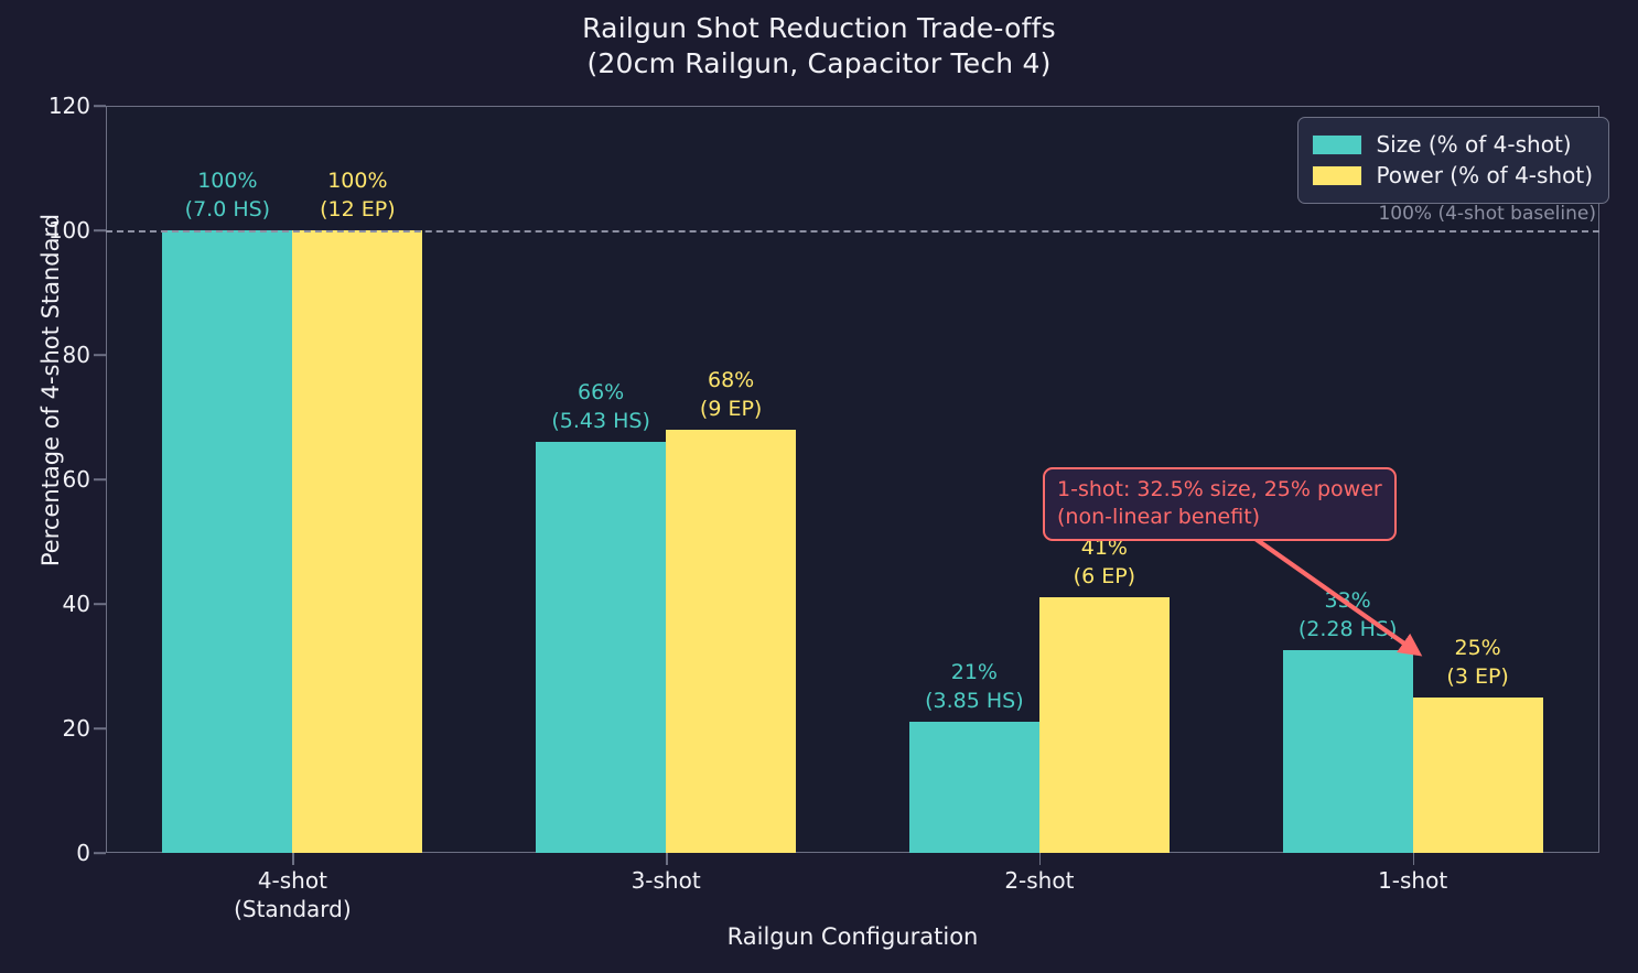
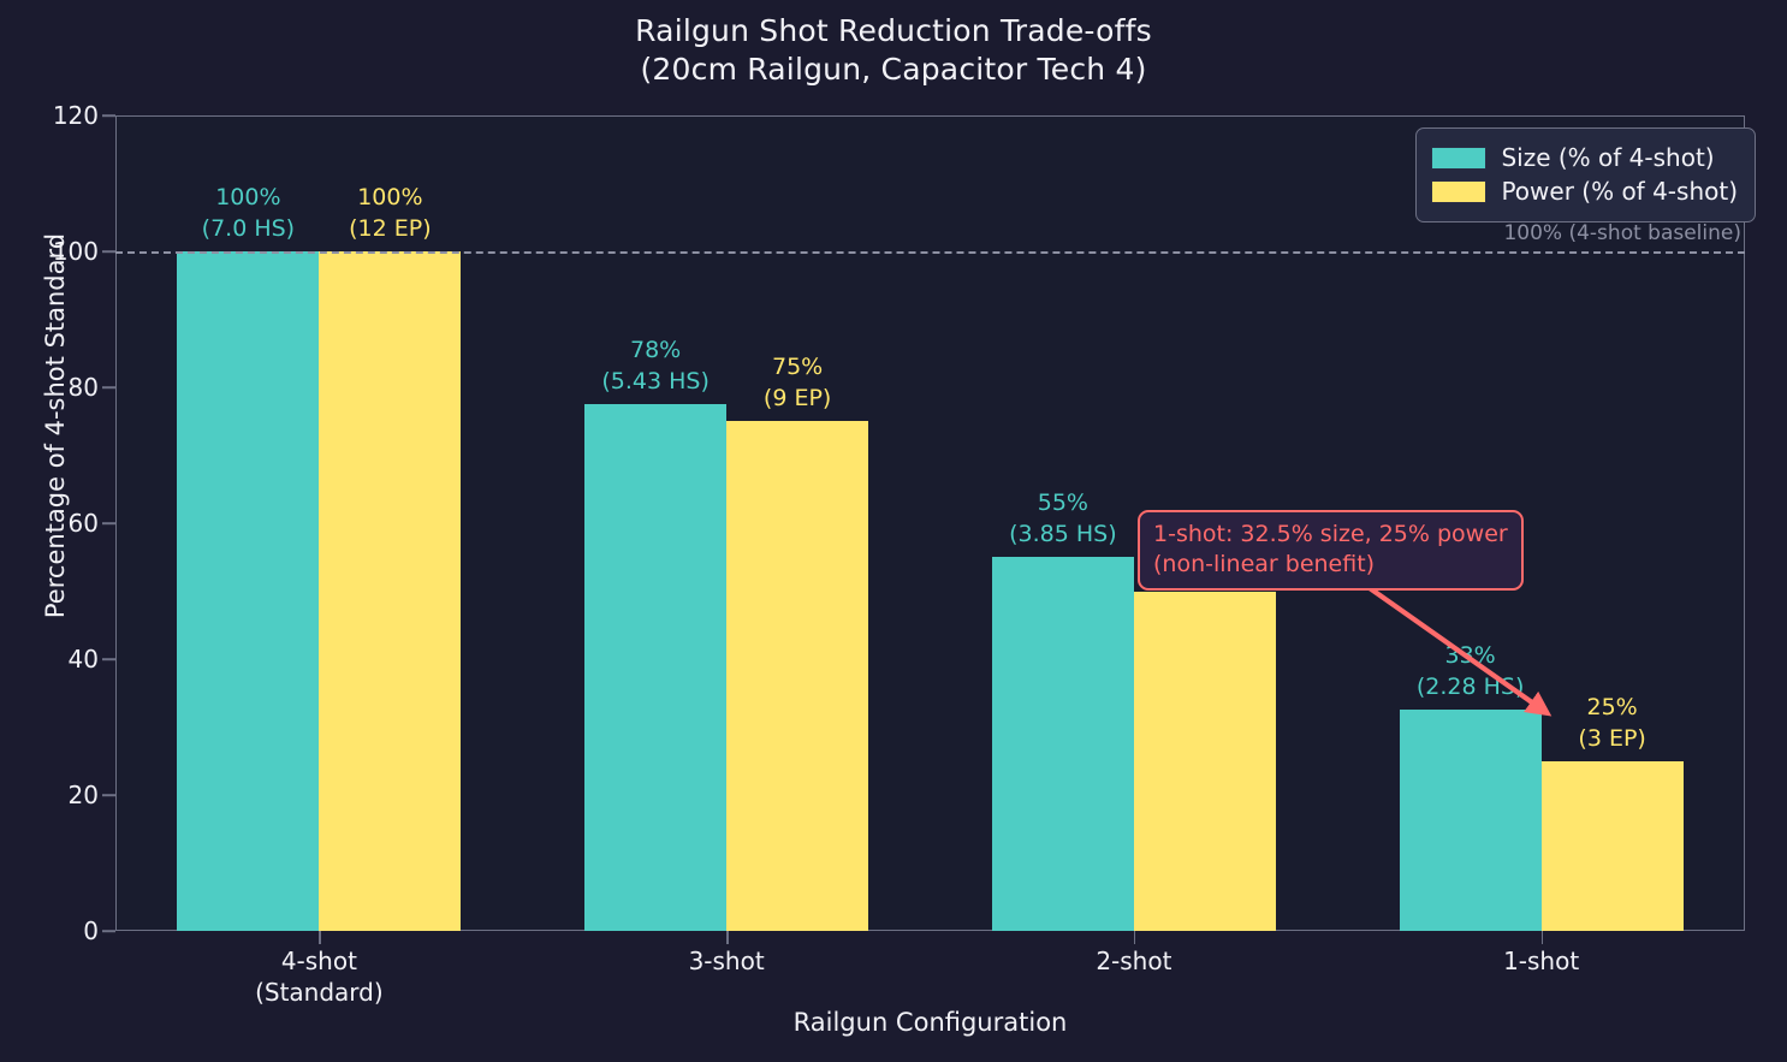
Size (% of 4-shot)/3-shot: 66% -> 78%
Power (% of 4-shot)/3-shot: 68% -> 75%
Size (% of 4-shot)/2-shot: 21% -> 55%
Power (% of 4-shot)/2-shot: 41% -> 50%
